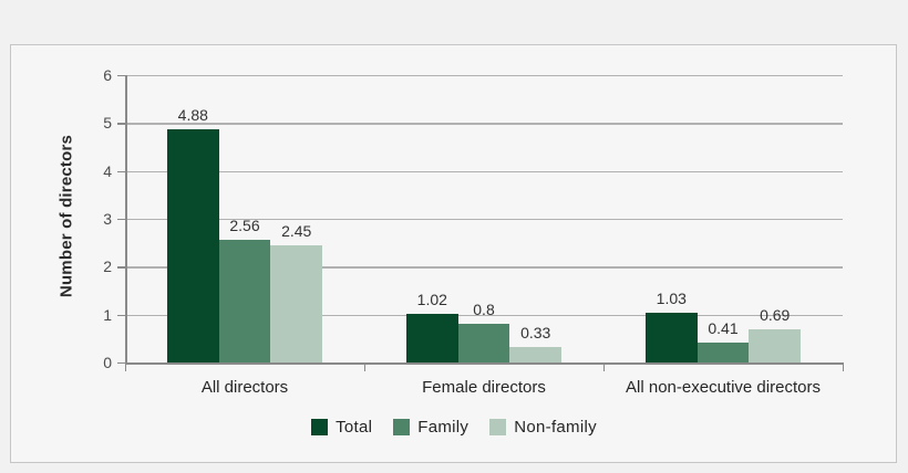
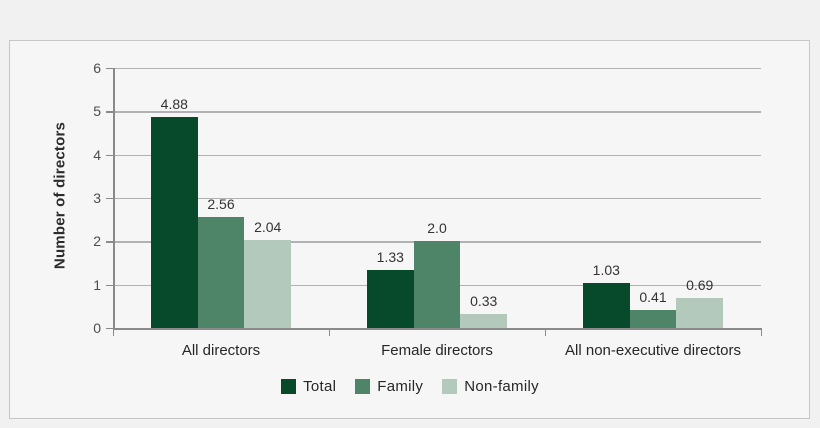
Non-family/All directors: 2.45 -> 2.04
Total/Female directors: 1.02 -> 1.33
Family/Female directors: 0.8 -> 2.0
